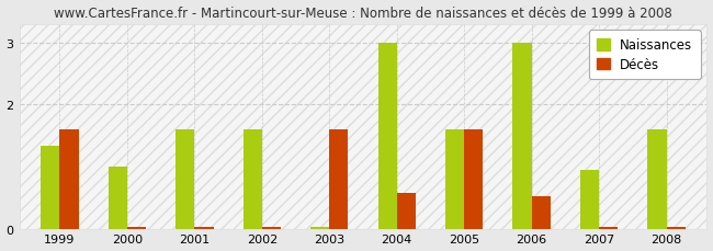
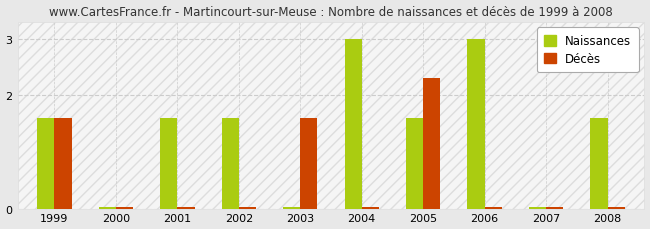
Naissances/1999: 1.34 -> 1.60
Naissances/2000: 1.00 -> 0.02
Décès/2004: 0.58 -> 0.02
Décès/2005: 1.60 -> 2.30
Décès/2006: 0.52 -> 0.02
Naissances/2007: 0.94 -> 0.02
